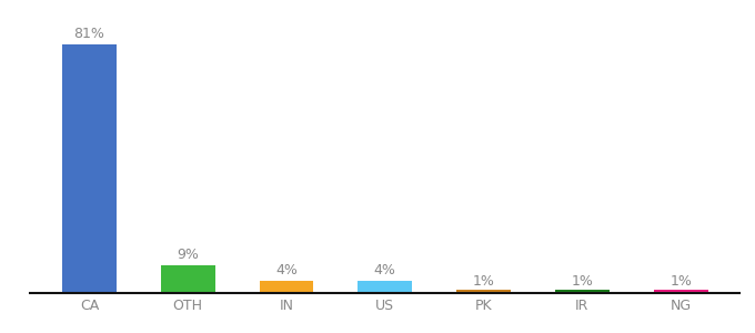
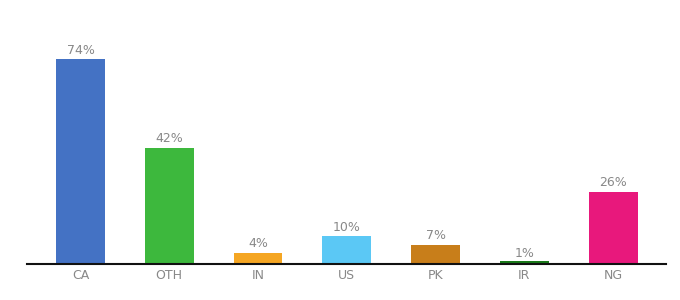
CA: 81% -> 74%
OTH: 9% -> 42%
US: 4% -> 10%
PK: 1% -> 7%
NG: 1% -> 26%
